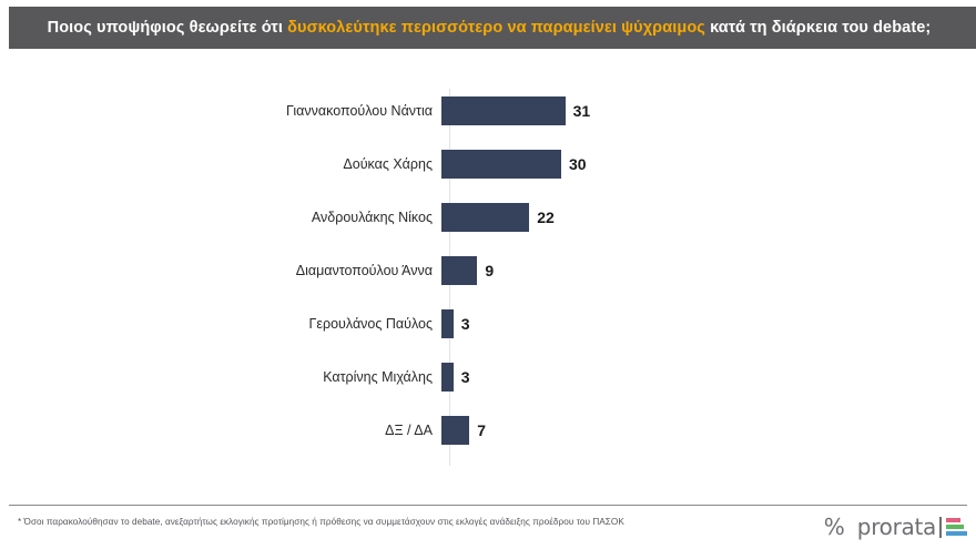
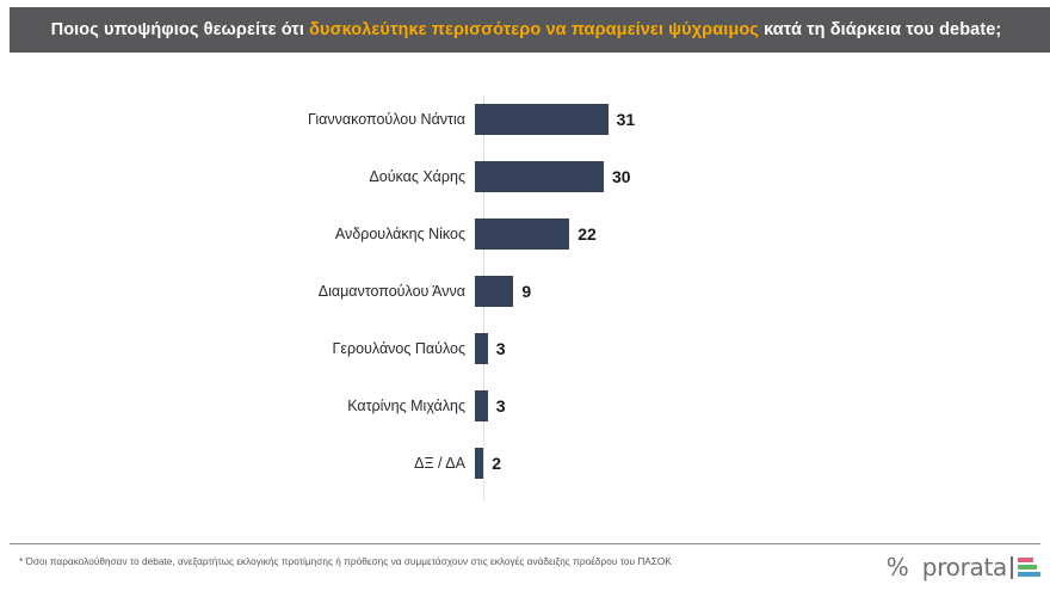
ΔΞ / ΔΑ: 7 -> 2
